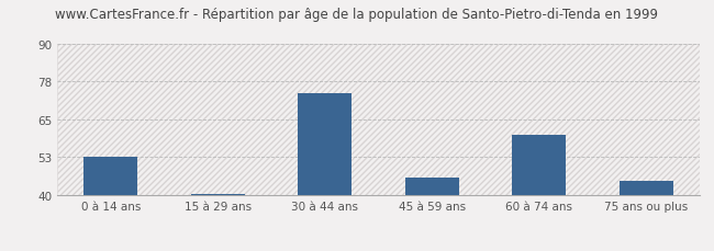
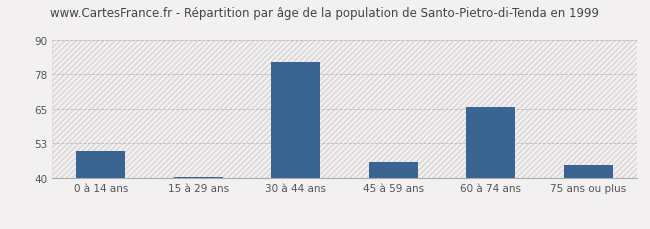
0 à 14 ans: 53.0 -> 50.0
30 à 44 ans: 74.0 -> 82.0
60 à 74 ans: 60.0 -> 66.0
